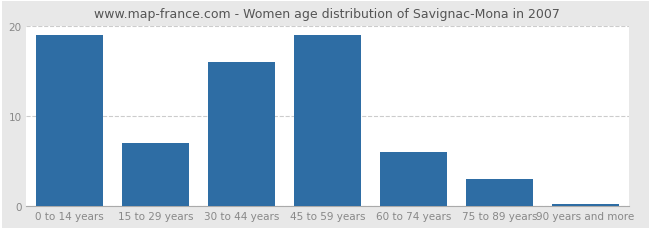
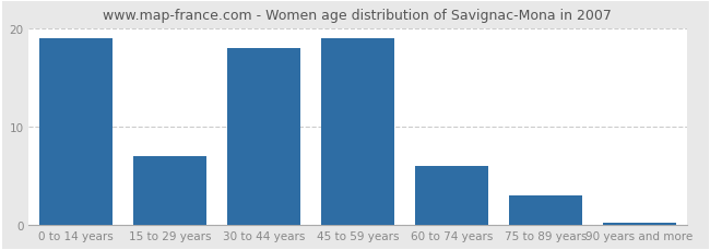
30 to 44 years: 16.0 -> 18.0
